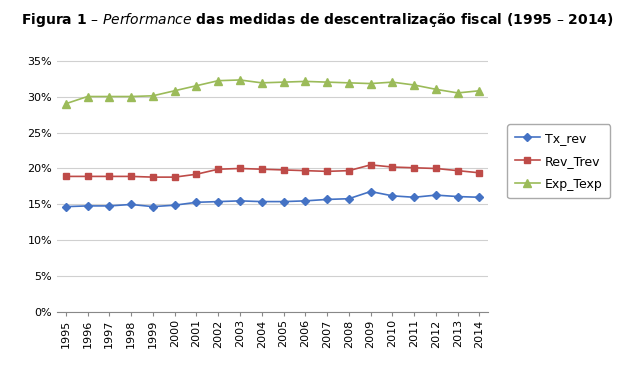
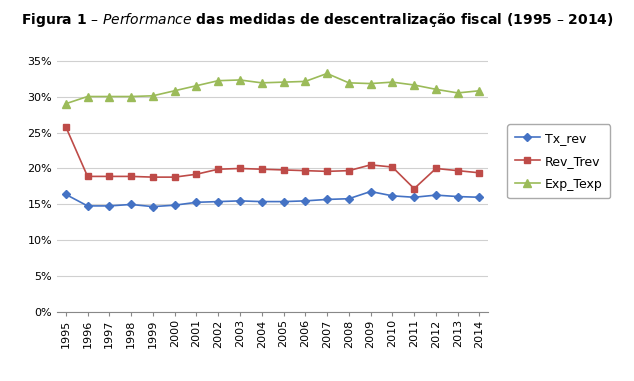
Tx_rev/1995: 14.7% -> 16.4%
Rev_Trev/1995: 18.9% -> 25.8%
Exp_Texp/2007: 32.0% -> 33.2%
Rev_Trev/2011: 20.1% -> 17.2%
